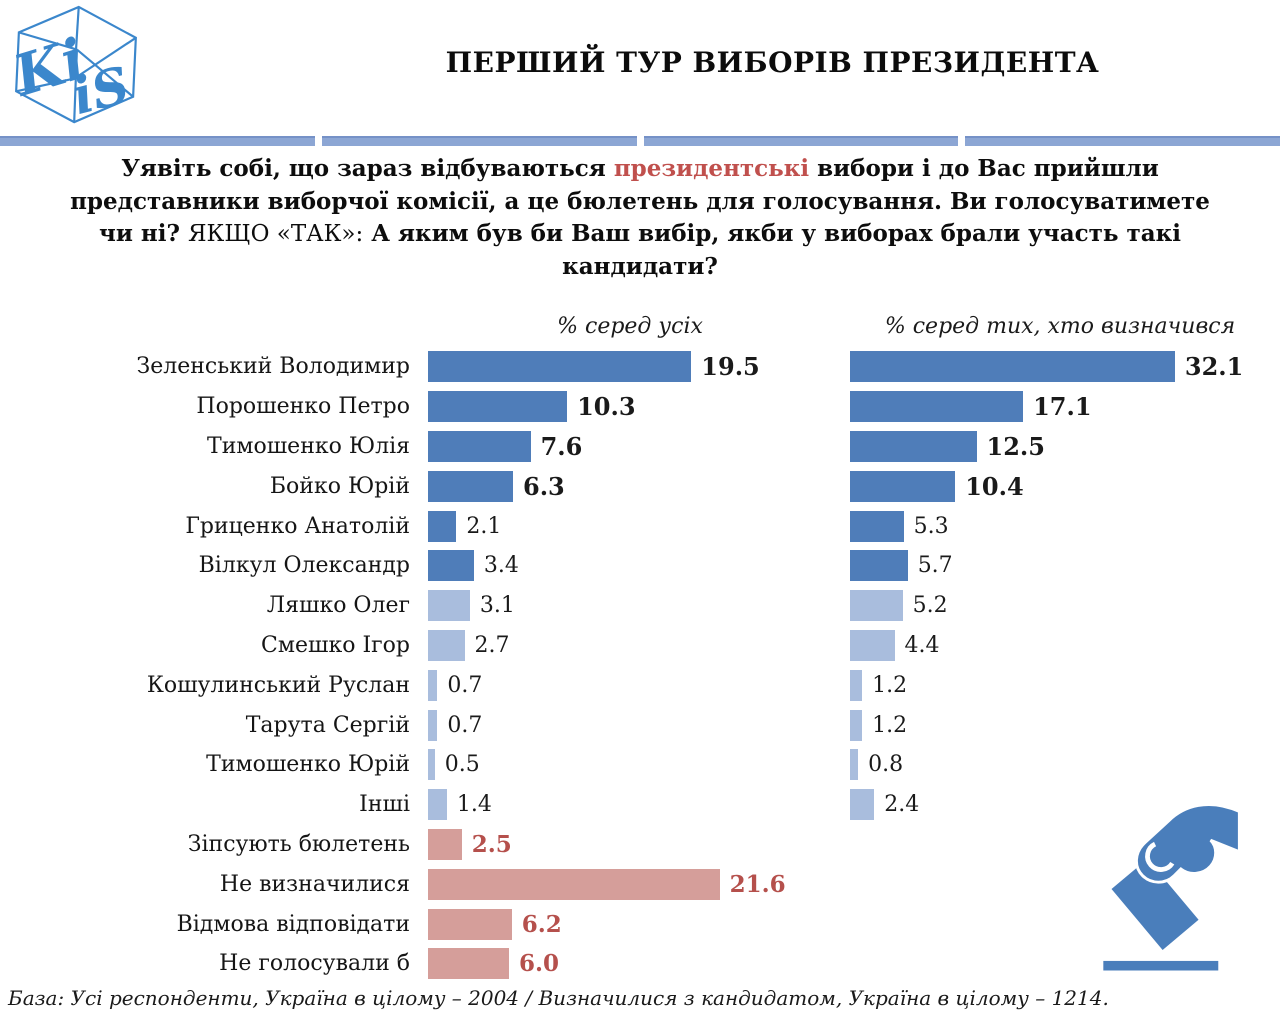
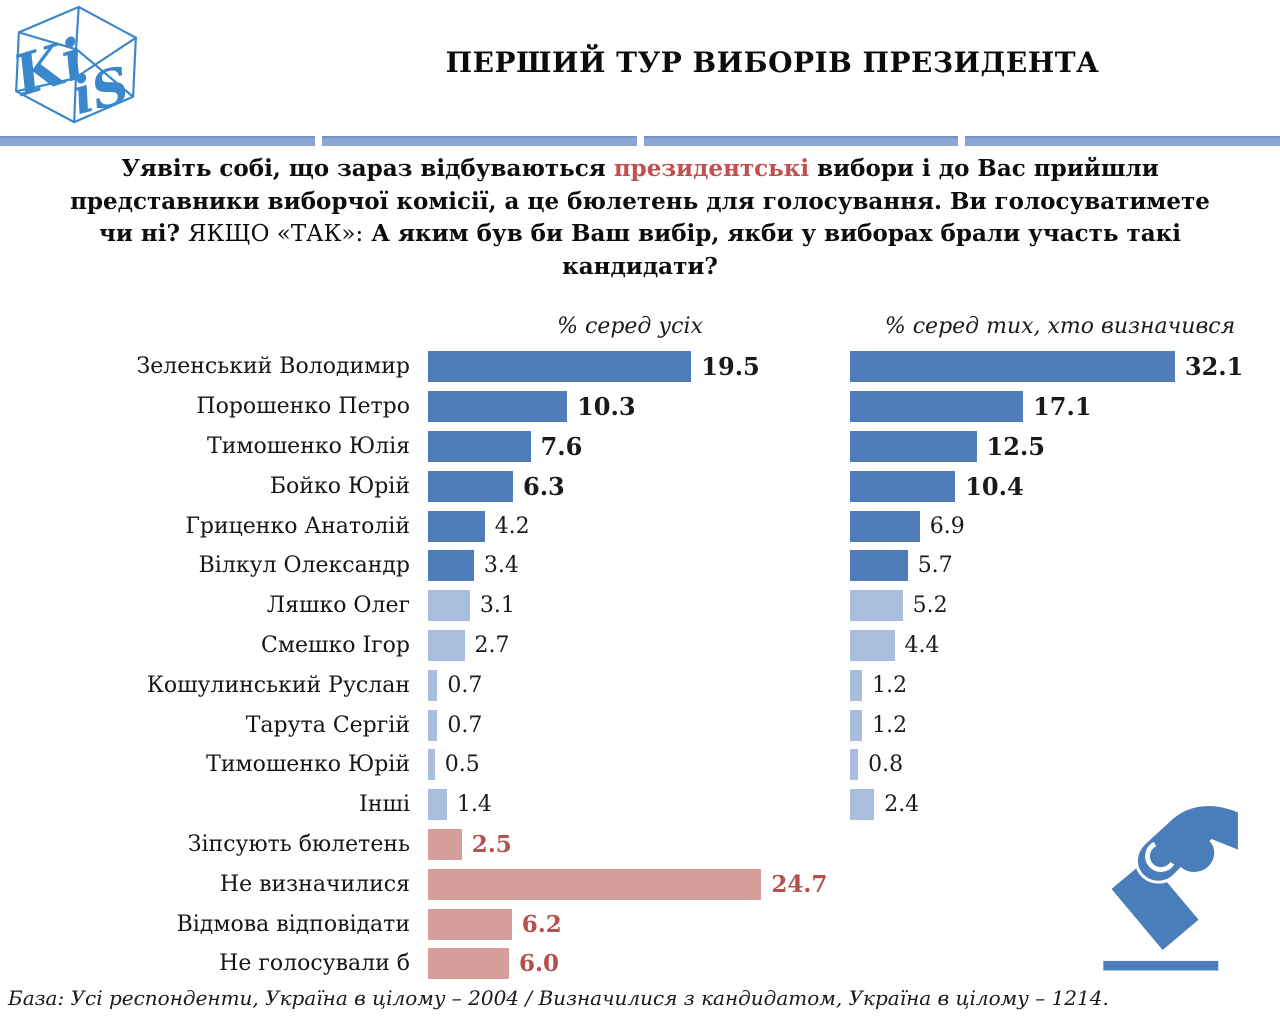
% серед усіх/Гриценко Анатолій: 2.1 -> 4.2
% серед тих, хто визначився/Гриценко Анатолій: 5.3 -> 6.9
% серед усіх/Не визначилися: 21.6 -> 24.7
